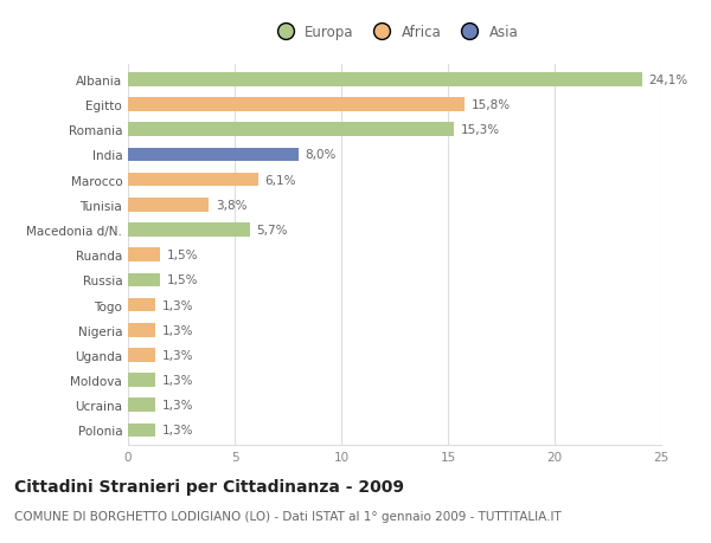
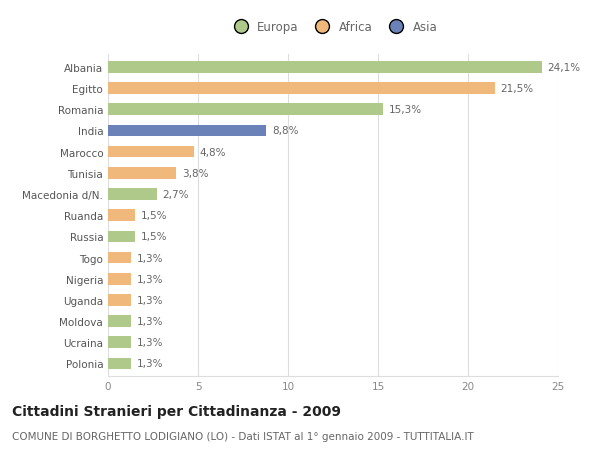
Egitto: 15,8% -> 21,5%
India: 8,0% -> 8,8%
Marocco: 6,1% -> 4,8%
Macedonia d/N.: 5,7% -> 2,7%
